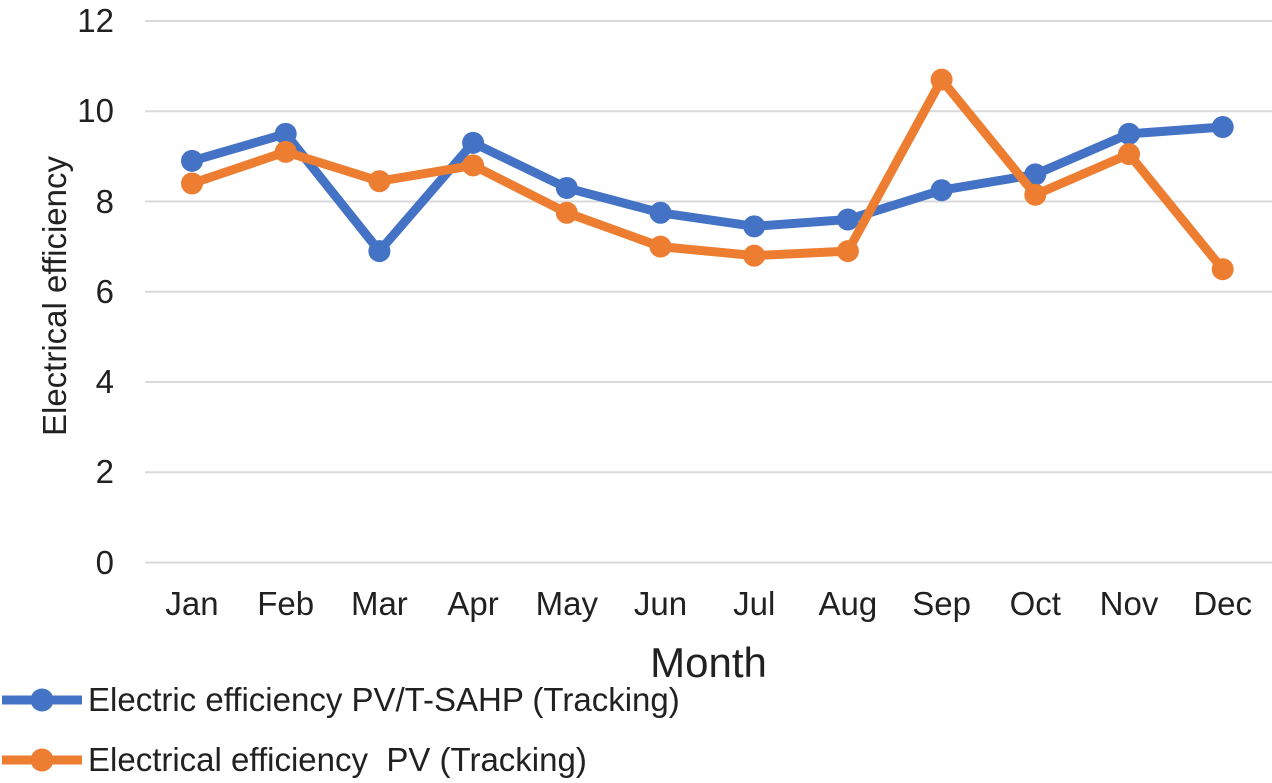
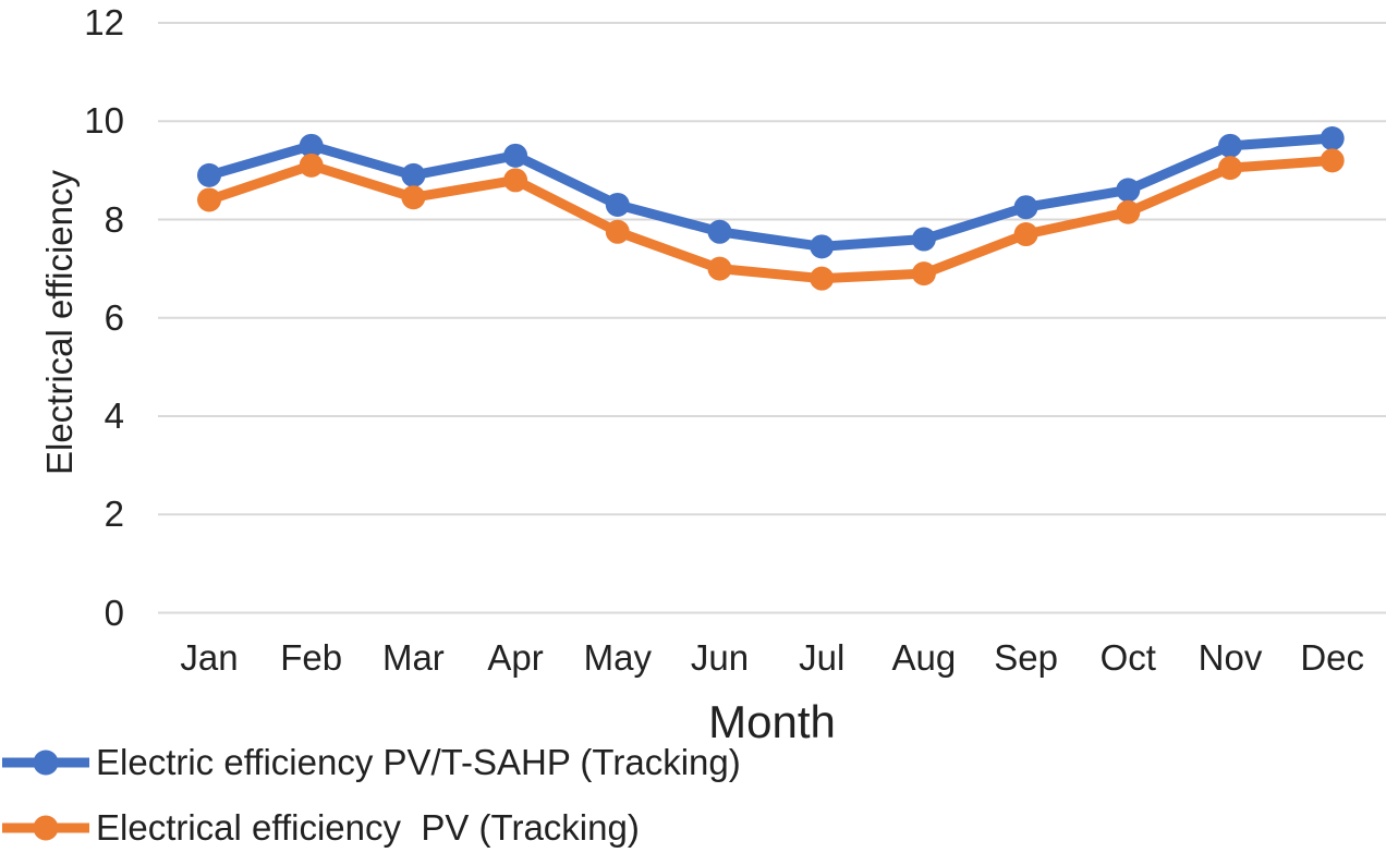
Electric efficiency PV/T-SAHP (Tracking)/Mar: 6.9 -> 8.9
Electrical efficiency PV (Tracking)/Sep: 10.7 -> 7.7
Electrical efficiency PV (Tracking)/Dec: 6.5 -> 9.2
